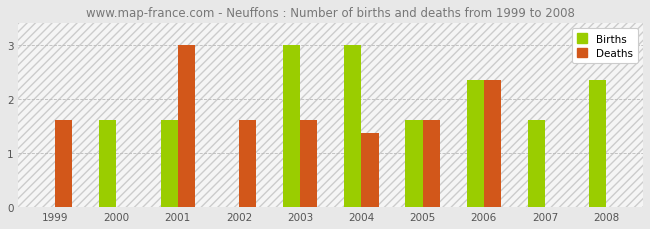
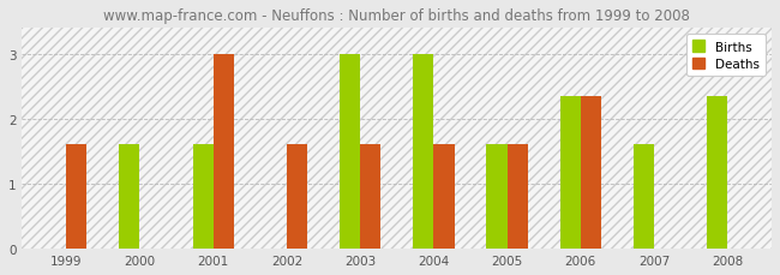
Deaths/2004: 1.36 -> 1.60
